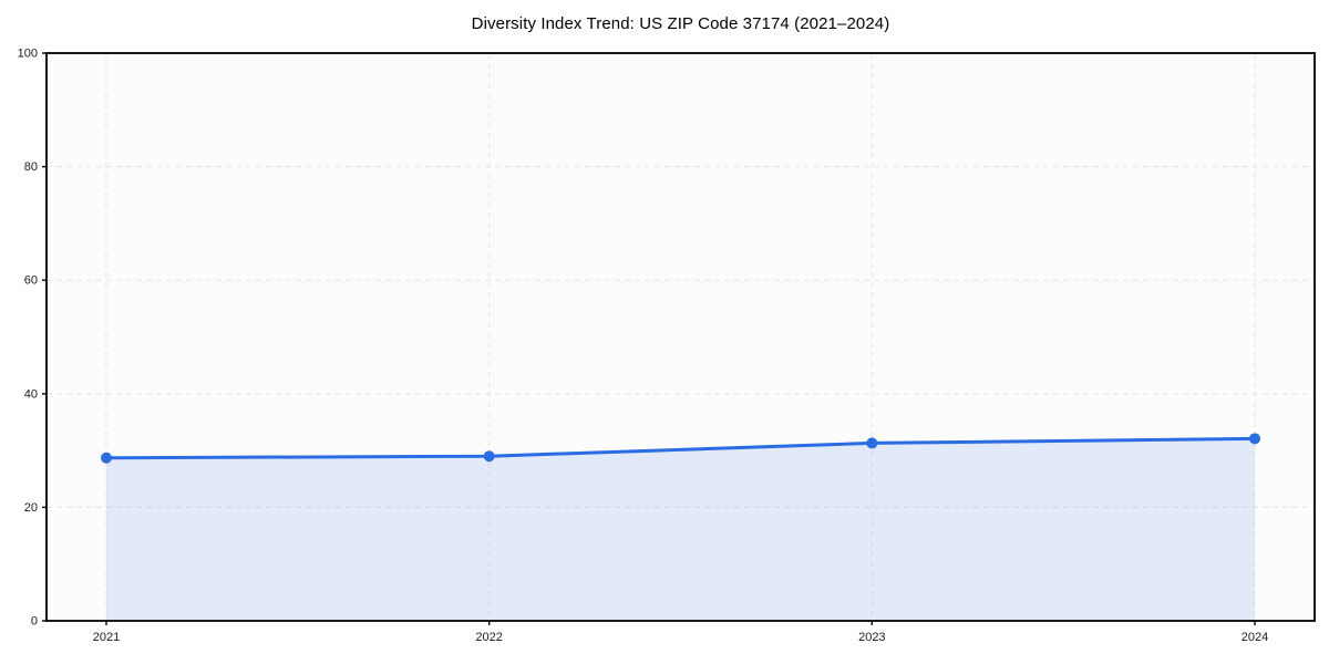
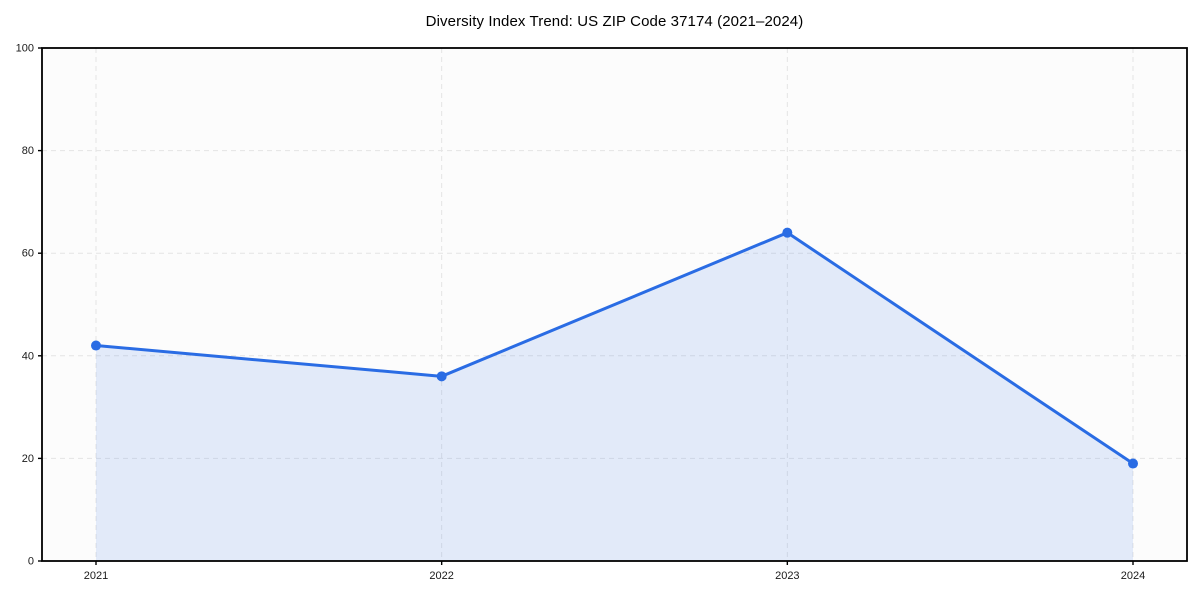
2021: 29 -> 42
2022: 29 -> 36
2023: 31 -> 64
2024: 32 -> 19
